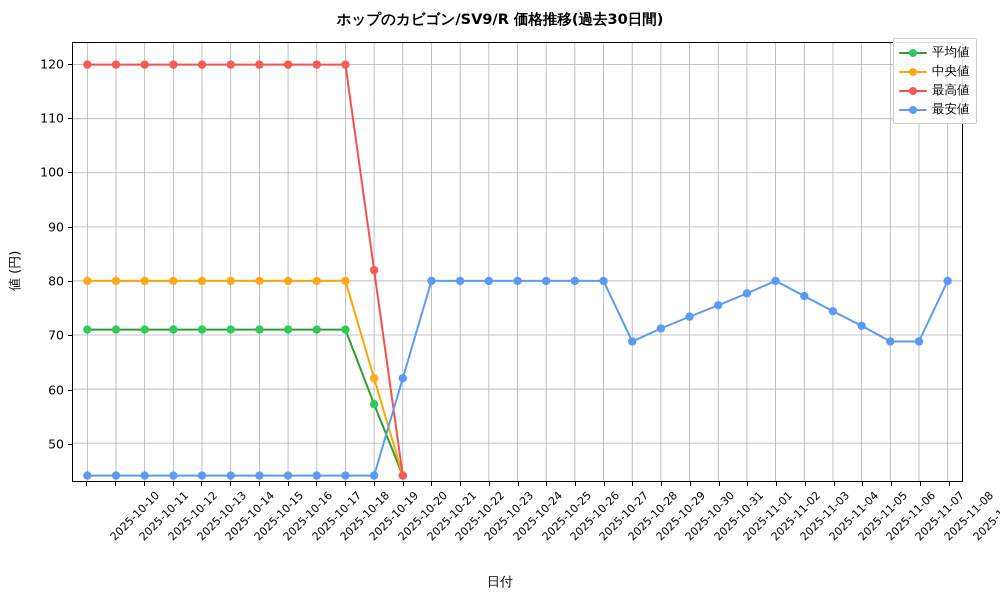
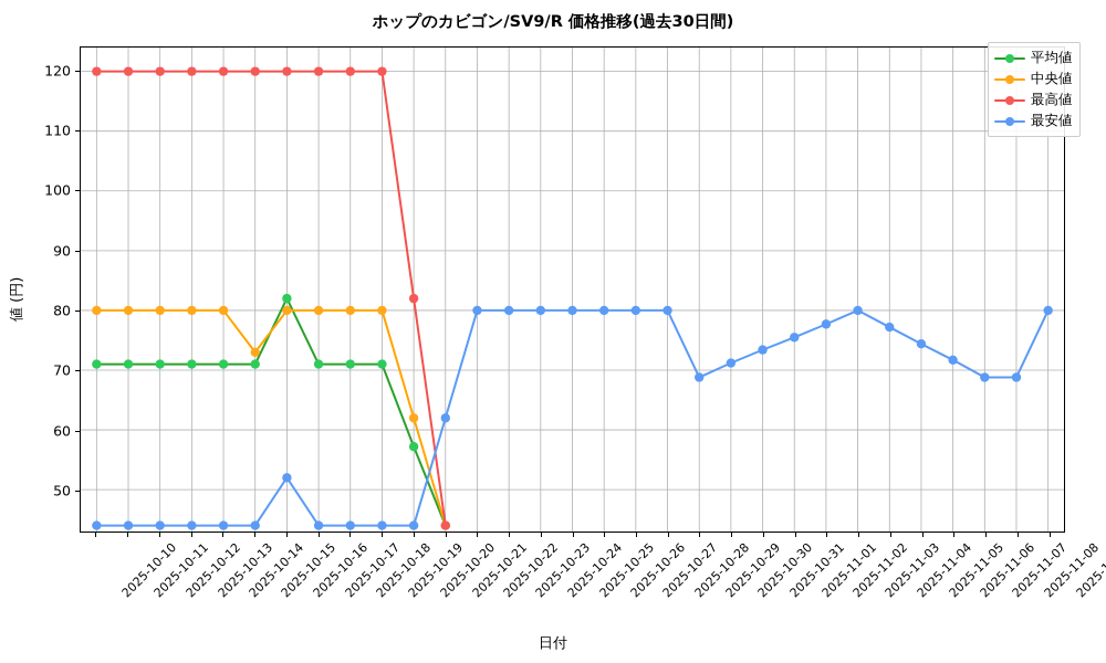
中央値/2025-10-15: 80 -> 73
平均値/2025-10-16: 71 -> 82
最安値/2025-10-16: 44 -> 52
